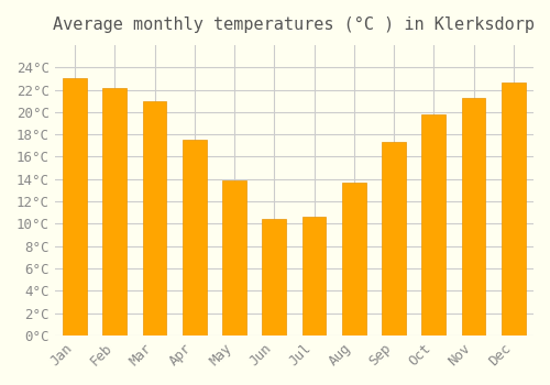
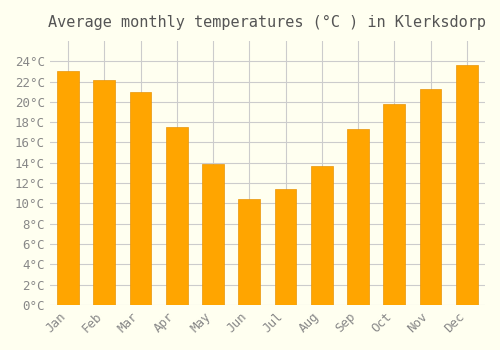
Jul: 10.6°C -> 11.4°C
Dec: 22.6°C -> 23.6°C
